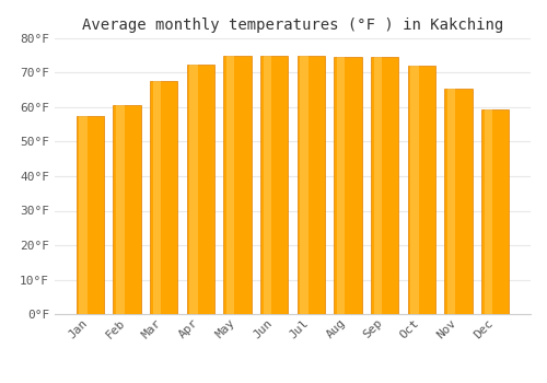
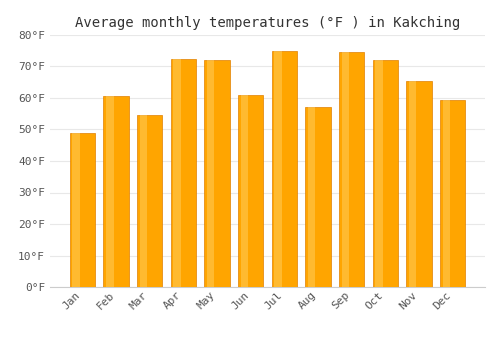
Jan: 57.5°F -> 49.0°F
Mar: 67.5°F -> 54.5°F
May: 75.0°F -> 72.0°F
Jun: 75.0°F -> 61.0°F
Aug: 74.5°F -> 57.0°F
